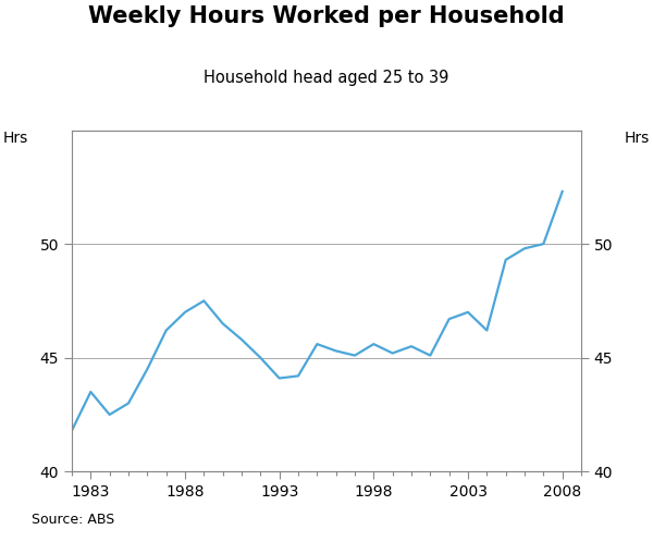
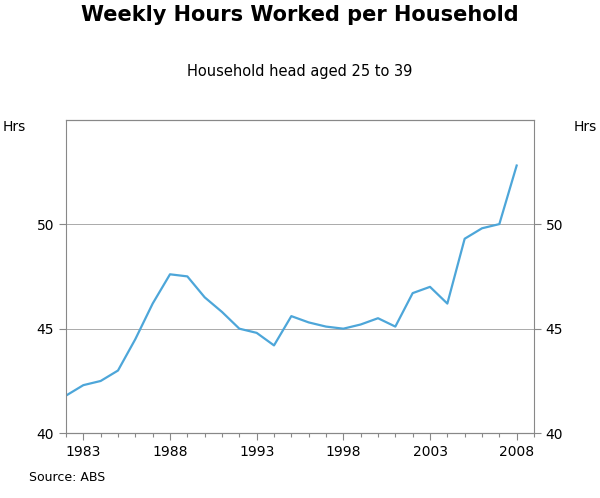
1983: 43.5 -> 42.3
1988: 47.0 -> 47.6
1993: 44.1 -> 44.8
1998: 45.6 -> 45.0
2008: 52.3 -> 52.8
